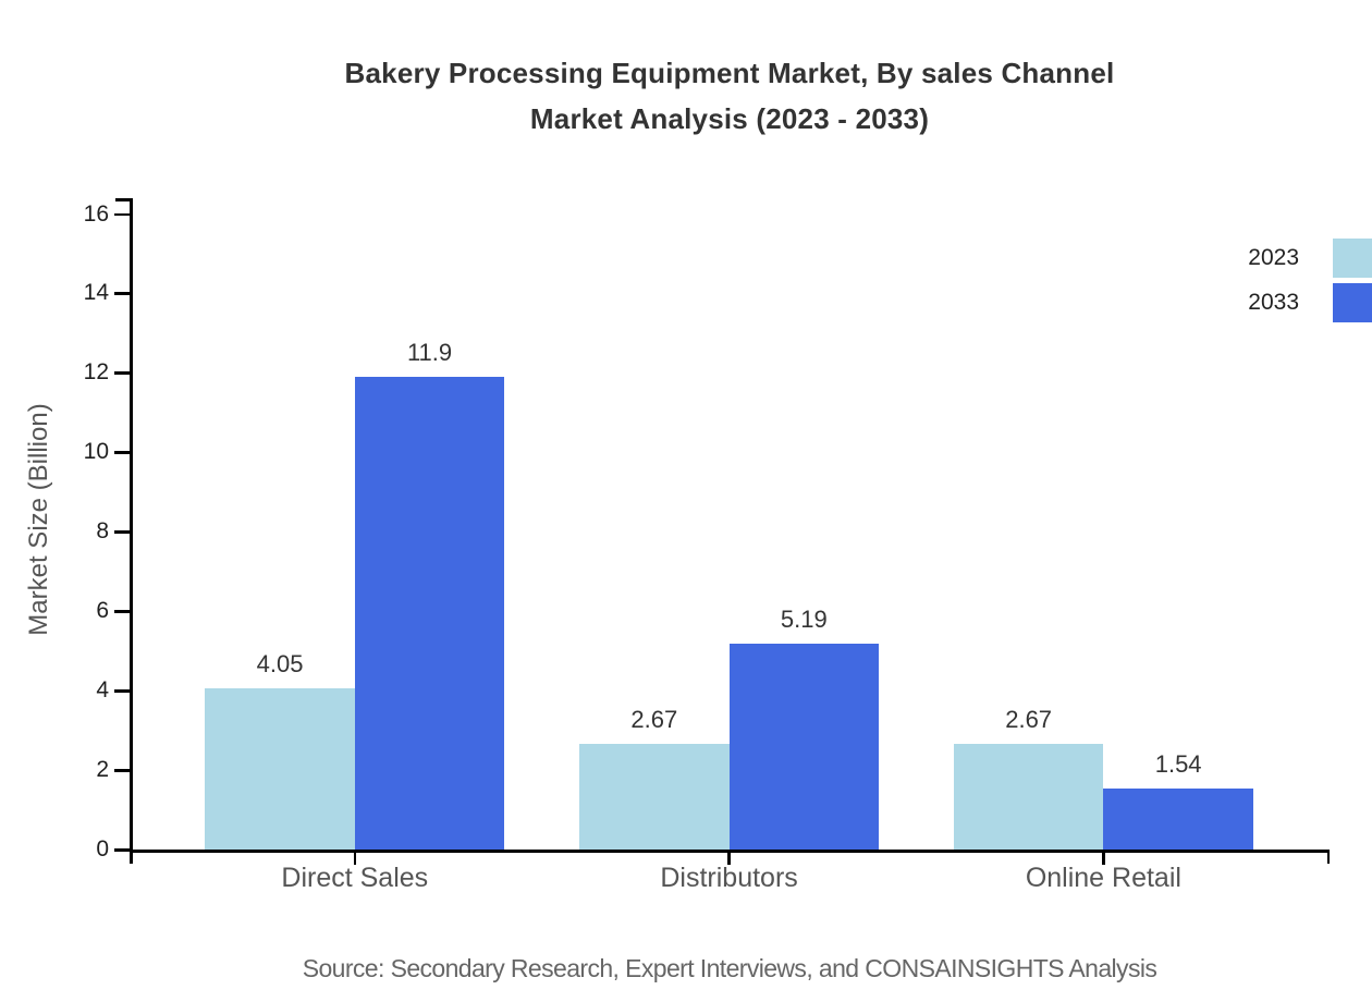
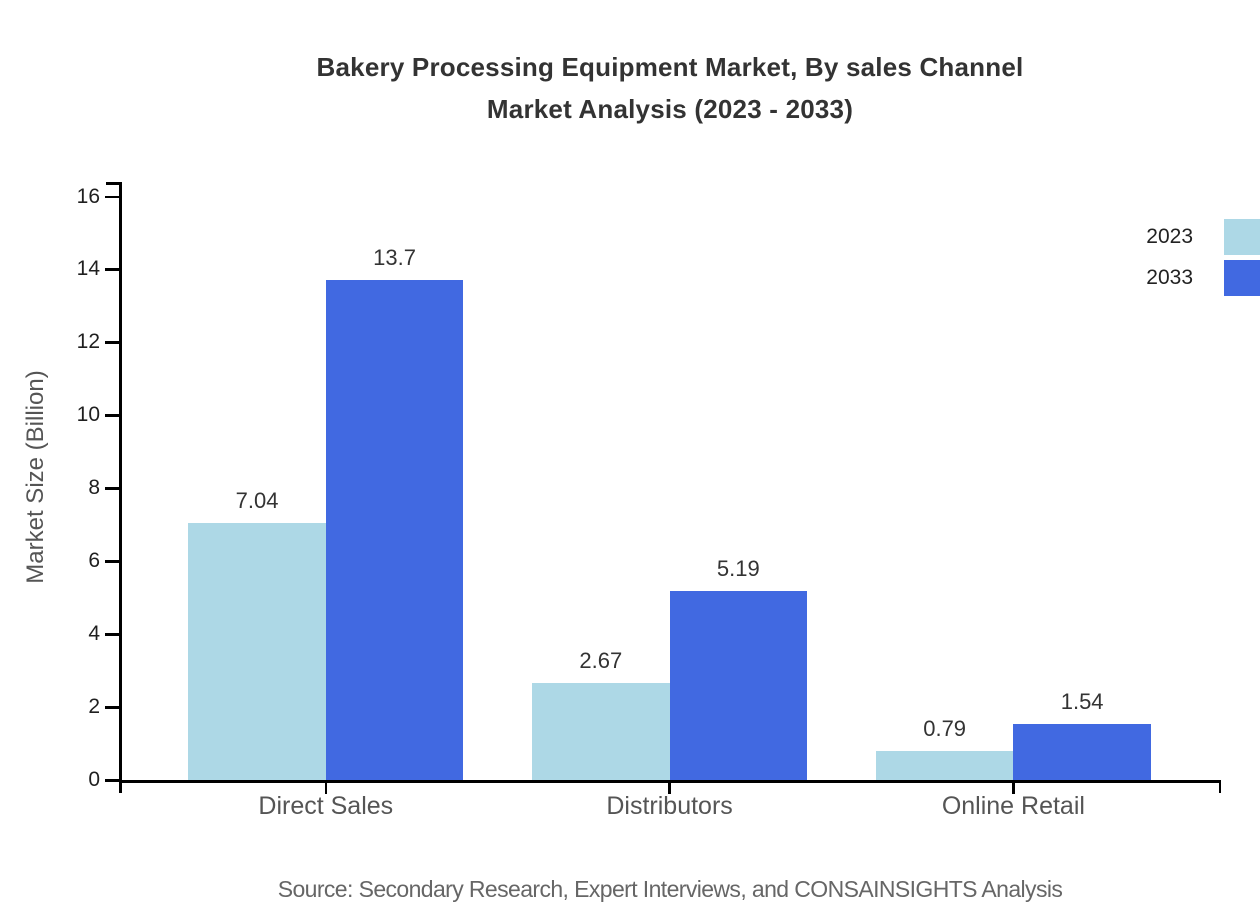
2023/Direct Sales: 4.05 -> 7.04
2033/Direct Sales: 11.9 -> 13.7
2023/Online Retail: 2.67 -> 0.79
